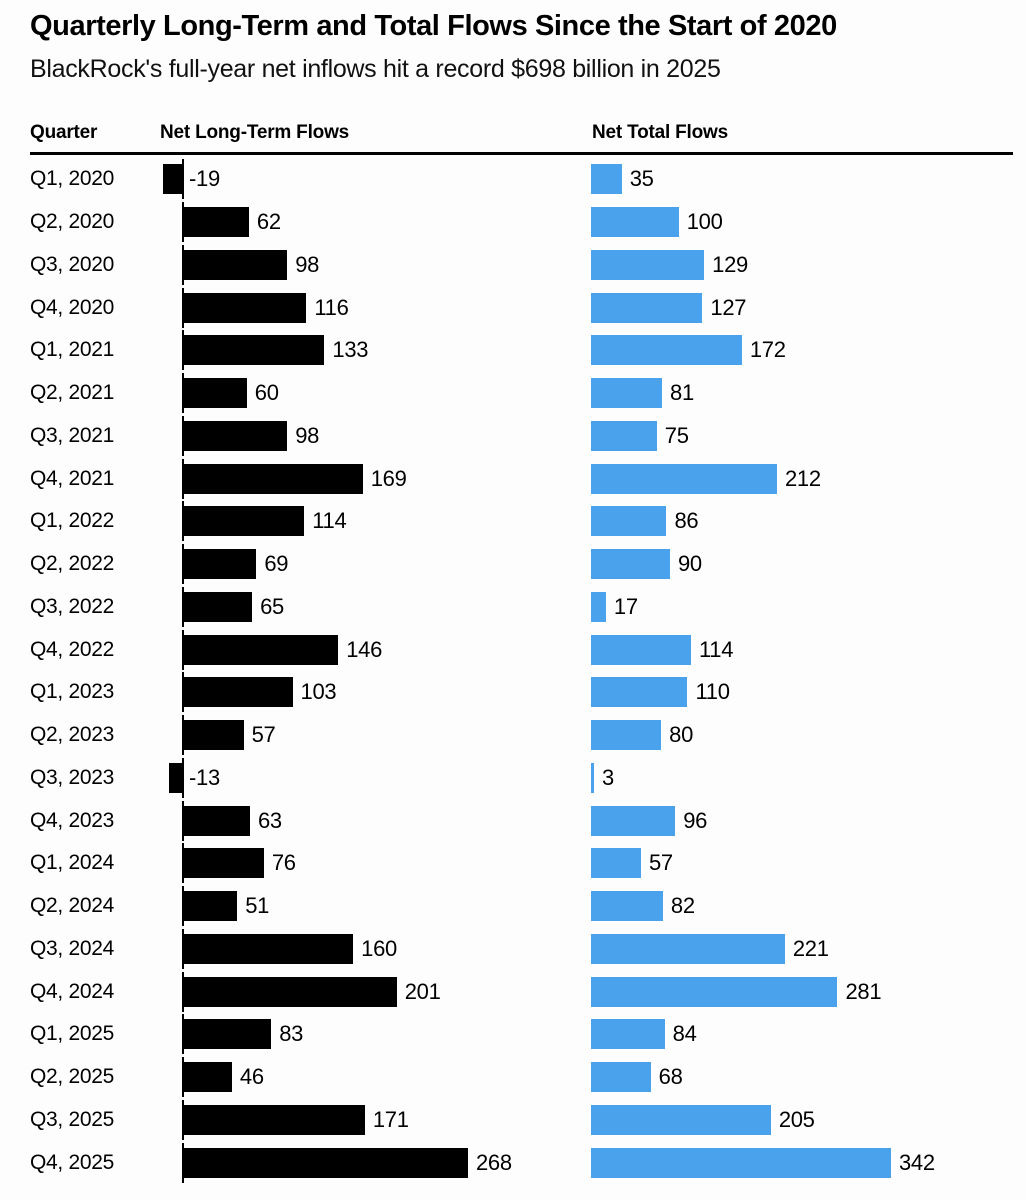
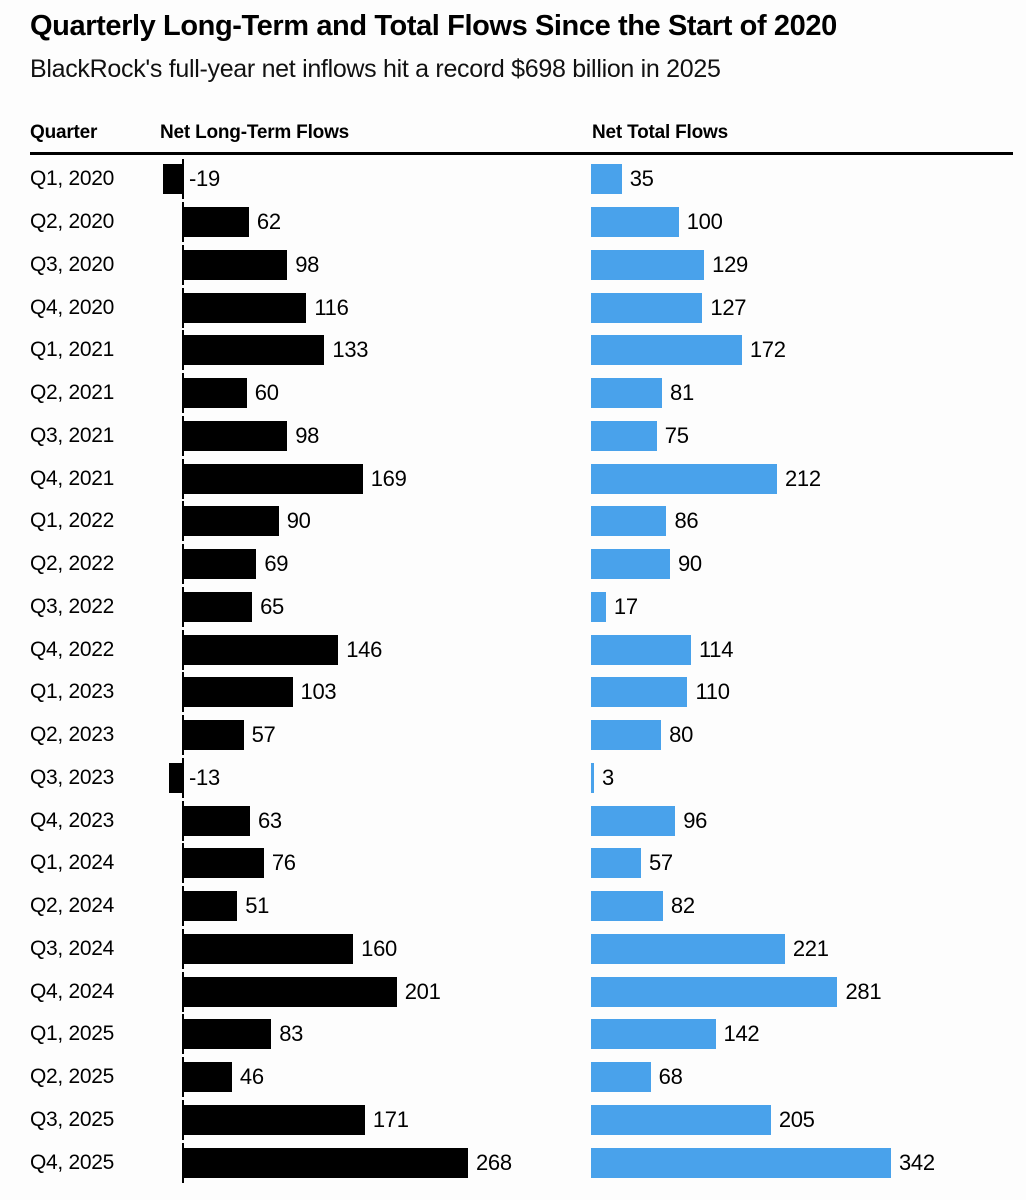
Net Long-Term Flows/Q1, 2022: 114 -> 90
Net Total Flows/Q1, 2025: 84 -> 142
